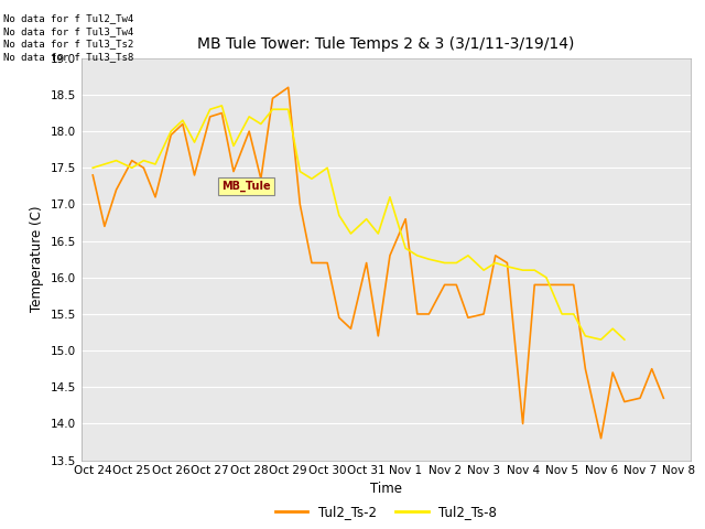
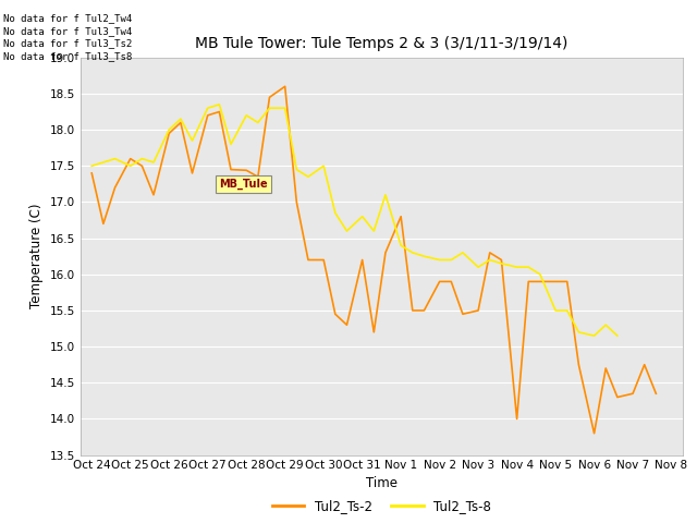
Tul2_Ts-2/Oct 28: 18.00 -> 17.44
